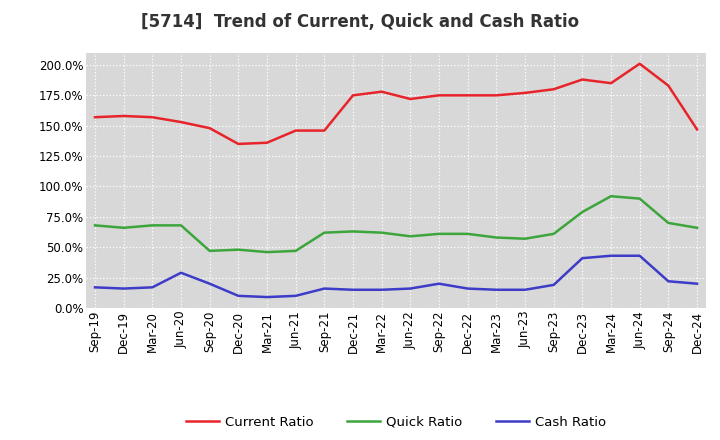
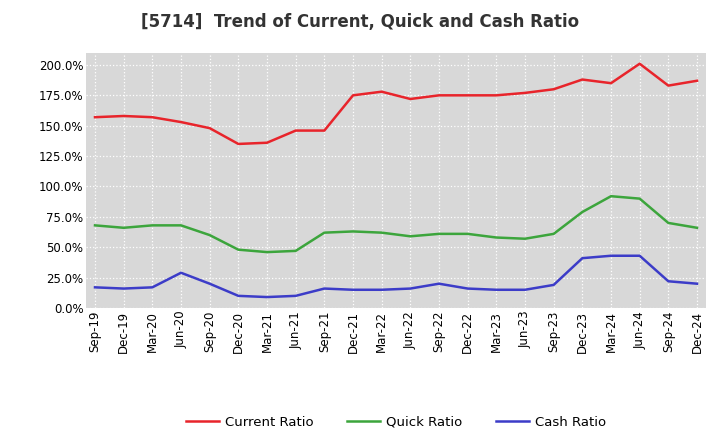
Quick Ratio/Sep-20: 47% -> 60%
Current Ratio/Dec-24: 147% -> 187%
